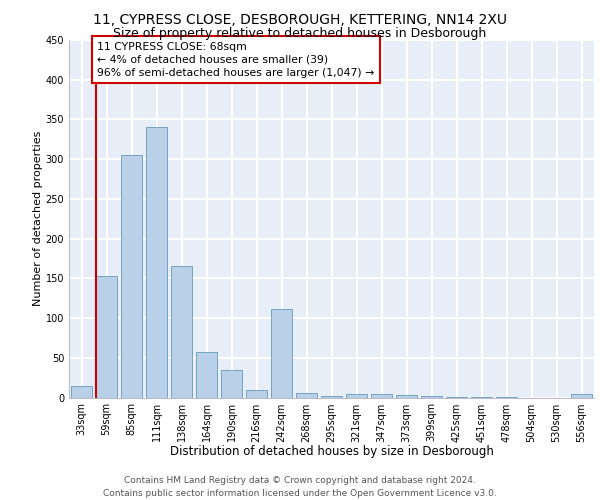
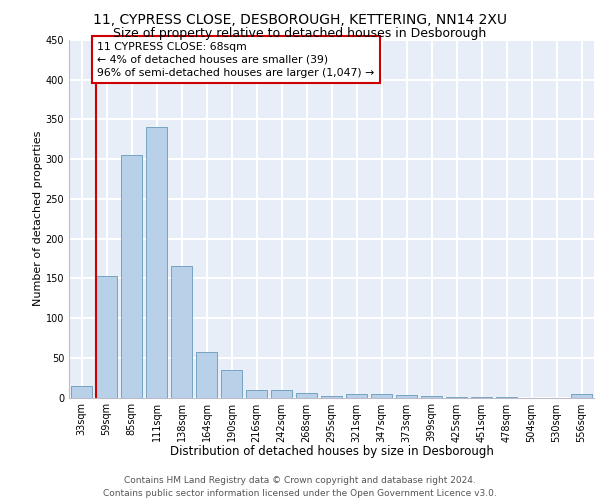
242sqm: 112 -> 9
